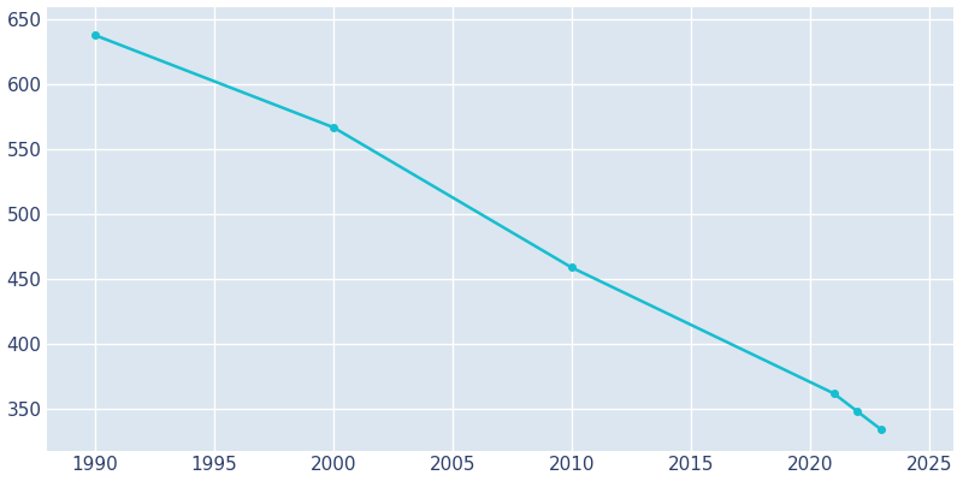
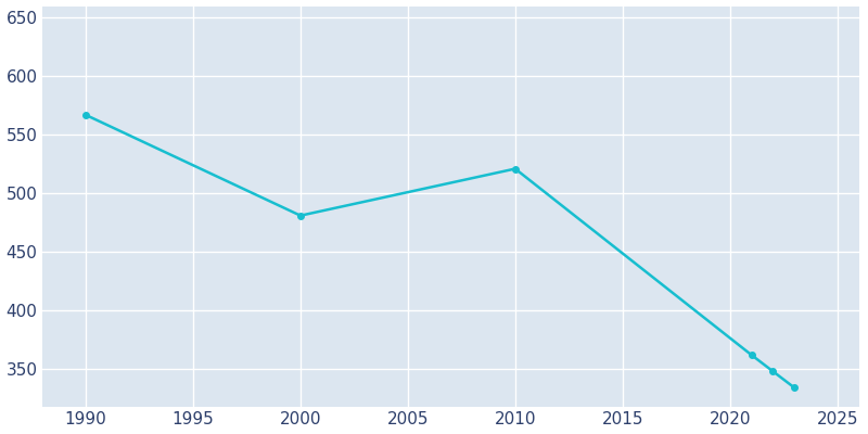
1990: 638 -> 567
2000: 567 -> 481
2010: 459 -> 521
